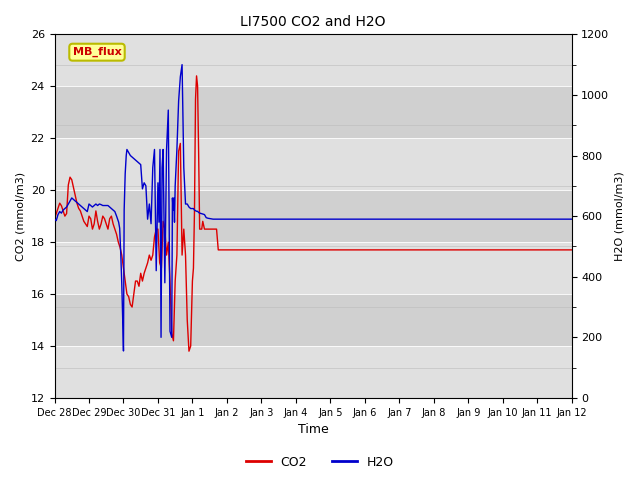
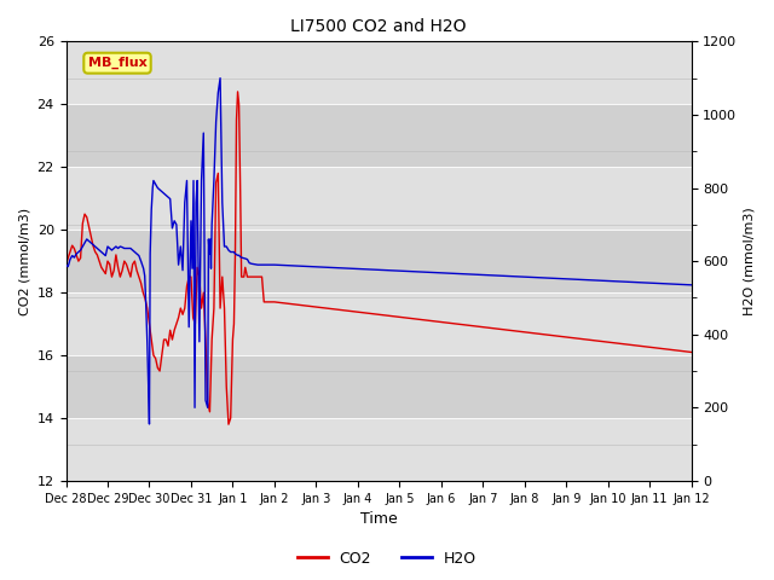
CO2/Jan 12: 17.7 -> 16.1
H2O/Jan 12: 590 -> 535
